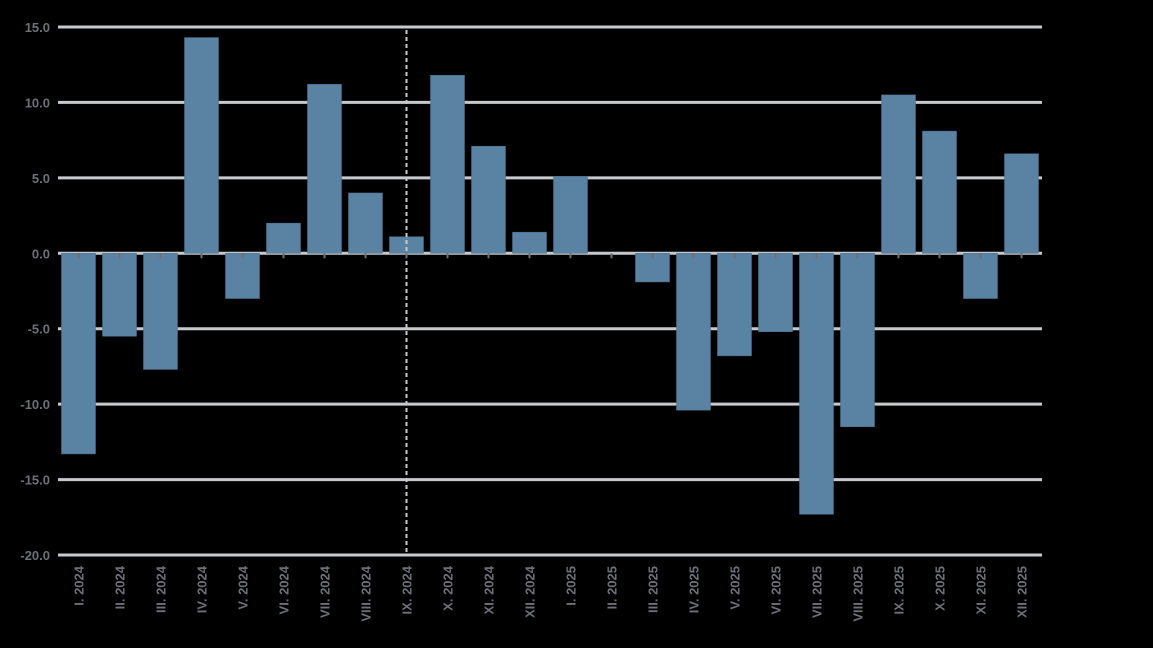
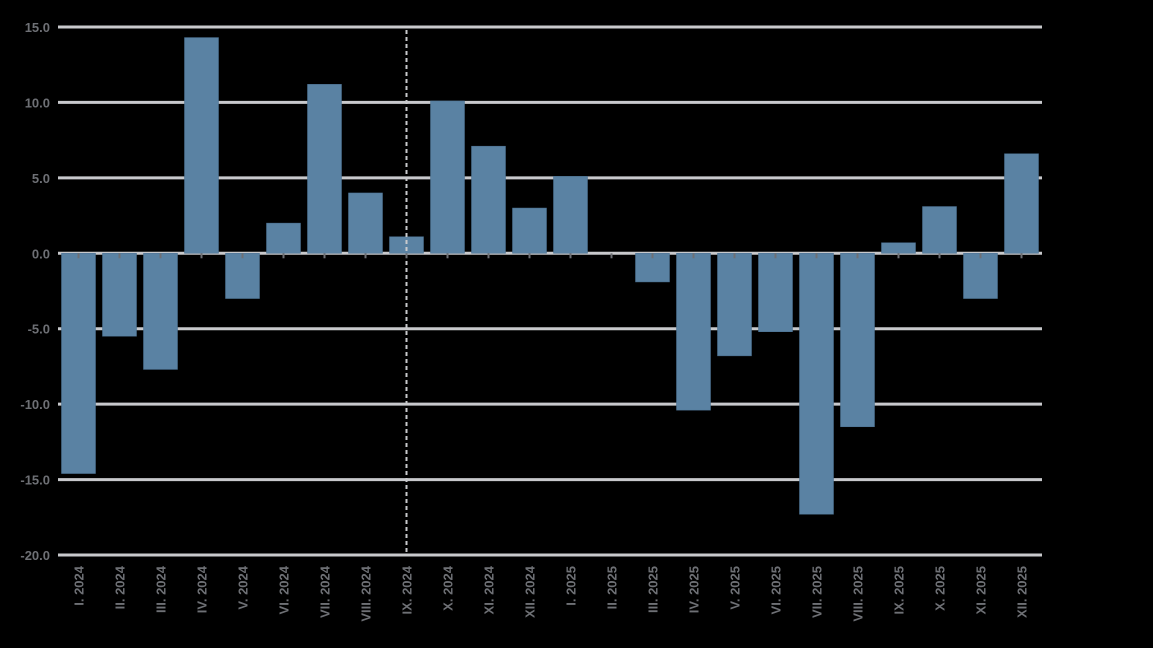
I. 2024: -13.3 -> -14.6
X. 2024: 11.8 -> 10.1
XII. 2024: 1.4 -> 3.0
IX. 2025: 10.5 -> 0.7
X. 2025: 8.1 -> 3.1
